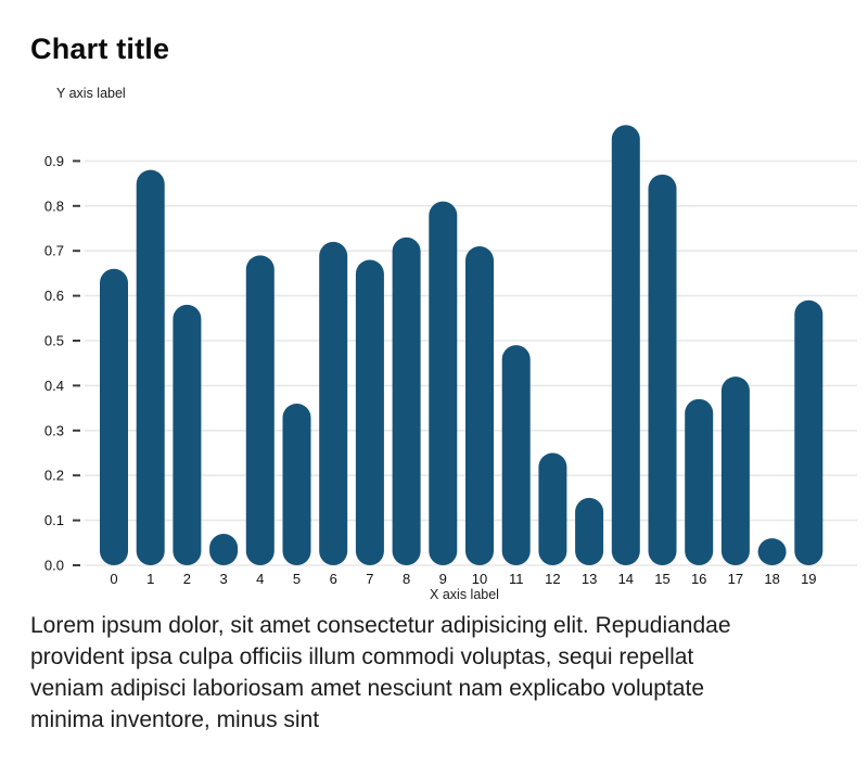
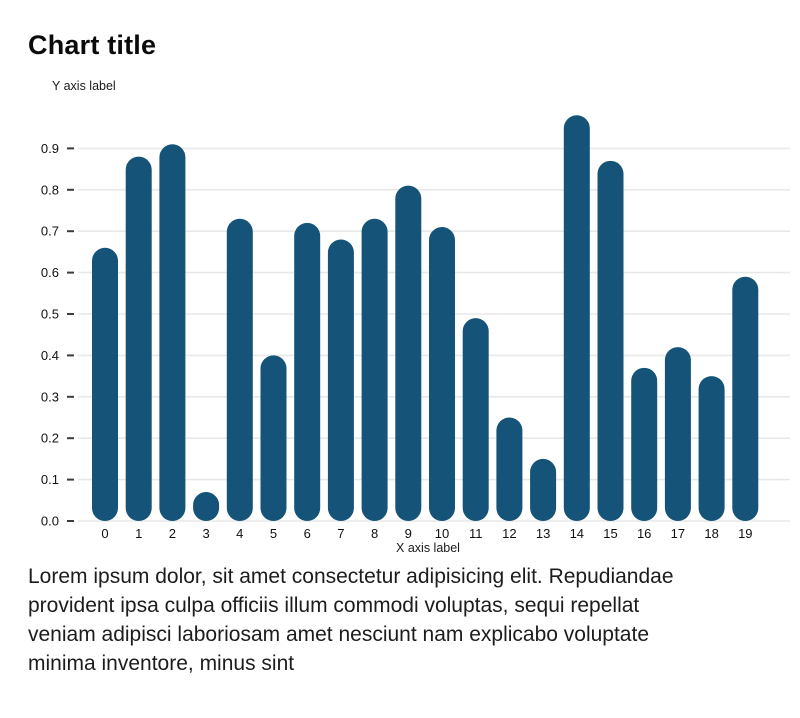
2: 0.58 -> 0.91
4: 0.69 -> 0.73
5: 0.36 -> 0.40
18: 0.06 -> 0.35
